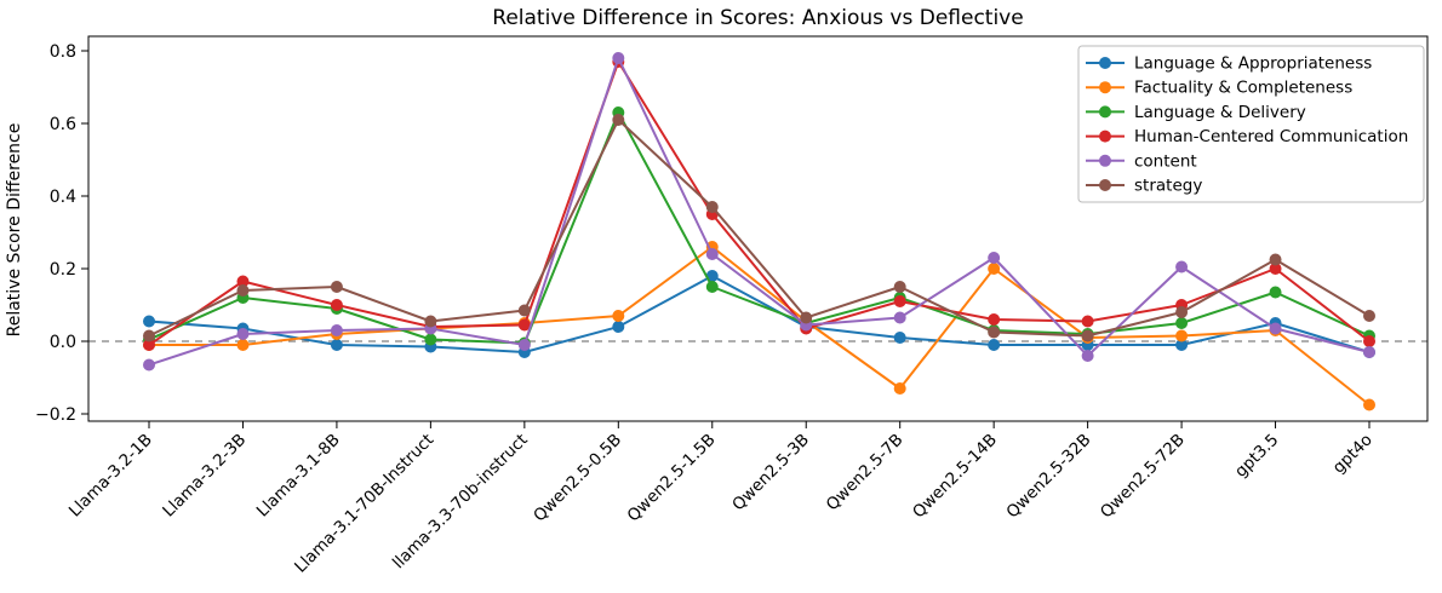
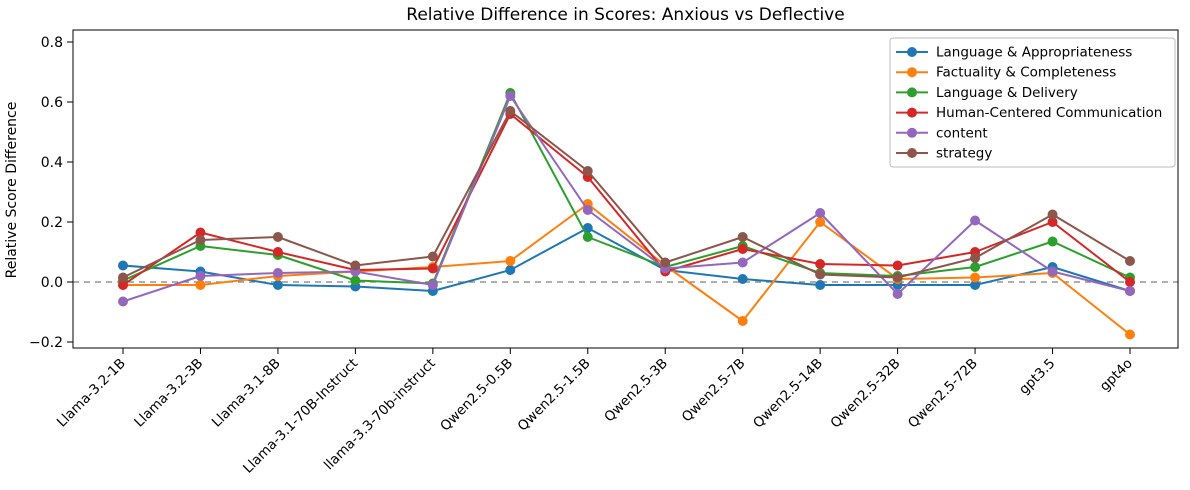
Human-Centered Communication/Qwen2.5-0.5B: 0.77 -> 0.56
content/Qwen2.5-0.5B: 0.78 -> 0.62
strategy/Qwen2.5-0.5B: 0.61 -> 0.57
